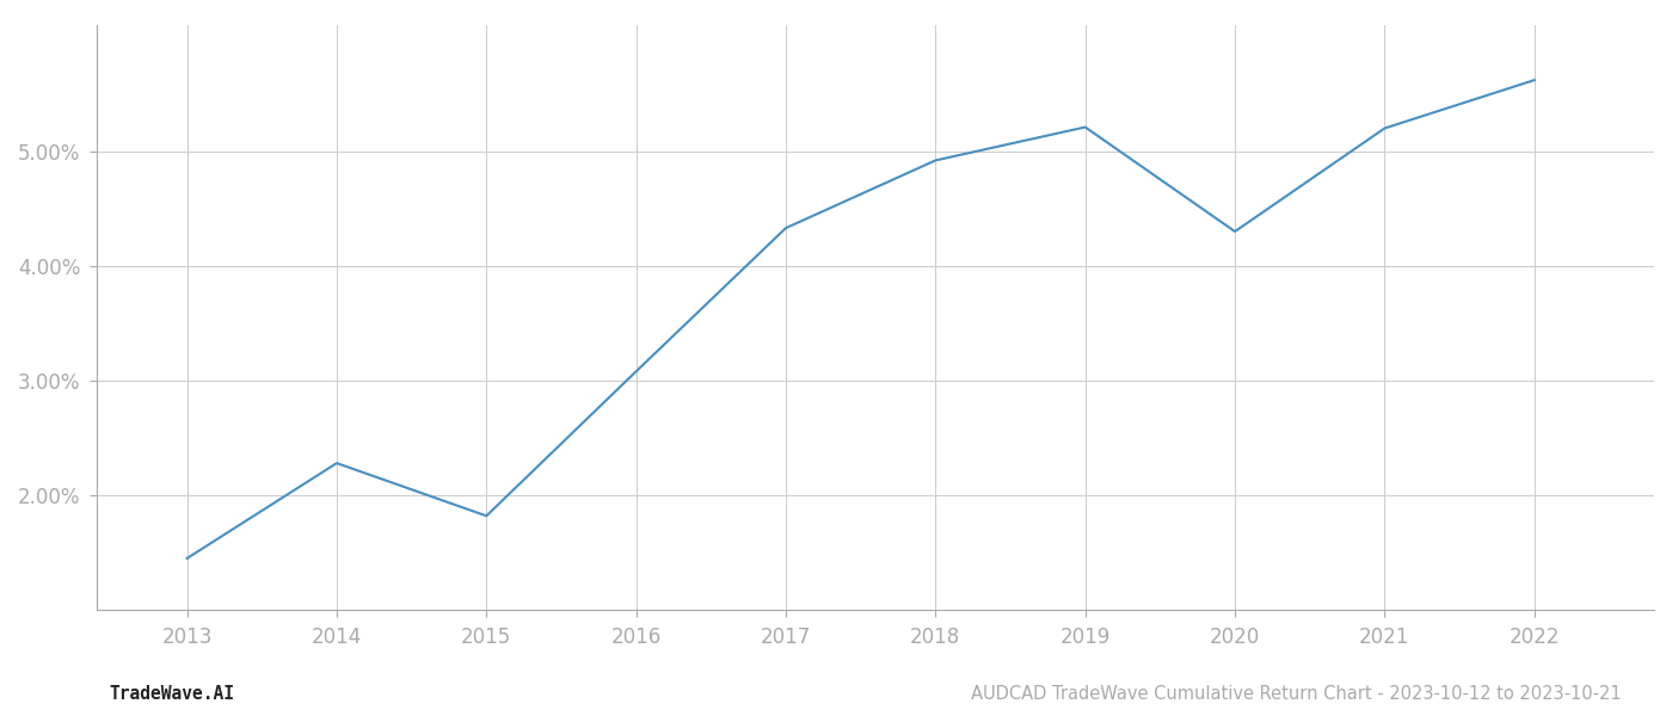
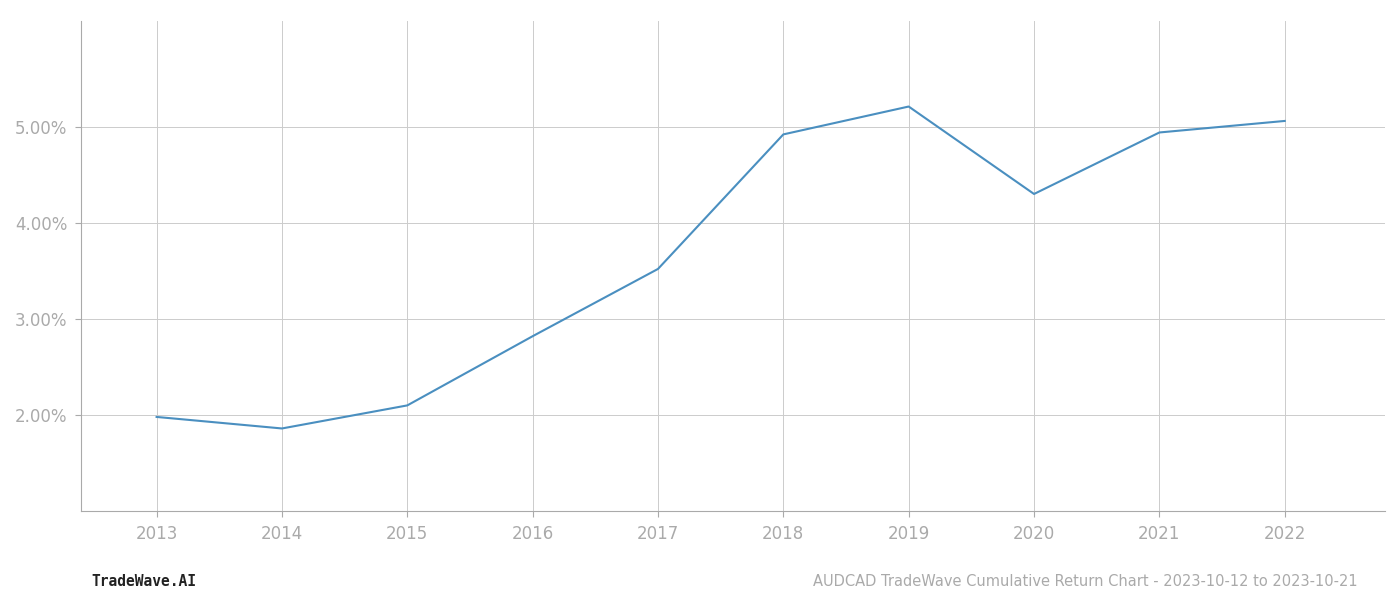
2013: 1.45% -> 1.98%
2014: 2.28% -> 1.86%
2015: 1.82% -> 2.10%
2016: 3.08% -> 2.82%
2017: 4.33% -> 3.52%
2021: 5.20% -> 4.94%
2022: 5.62% -> 5.06%
